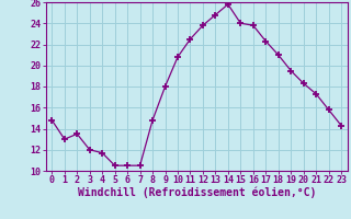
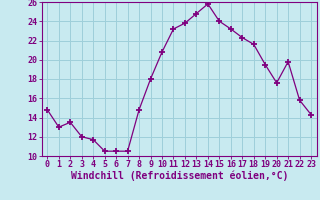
11: 22.5 -> 23.2
16: 23.8 -> 23.2
18: 21.0 -> 21.6
20: 18.3 -> 17.6
21: 17.3 -> 19.8
